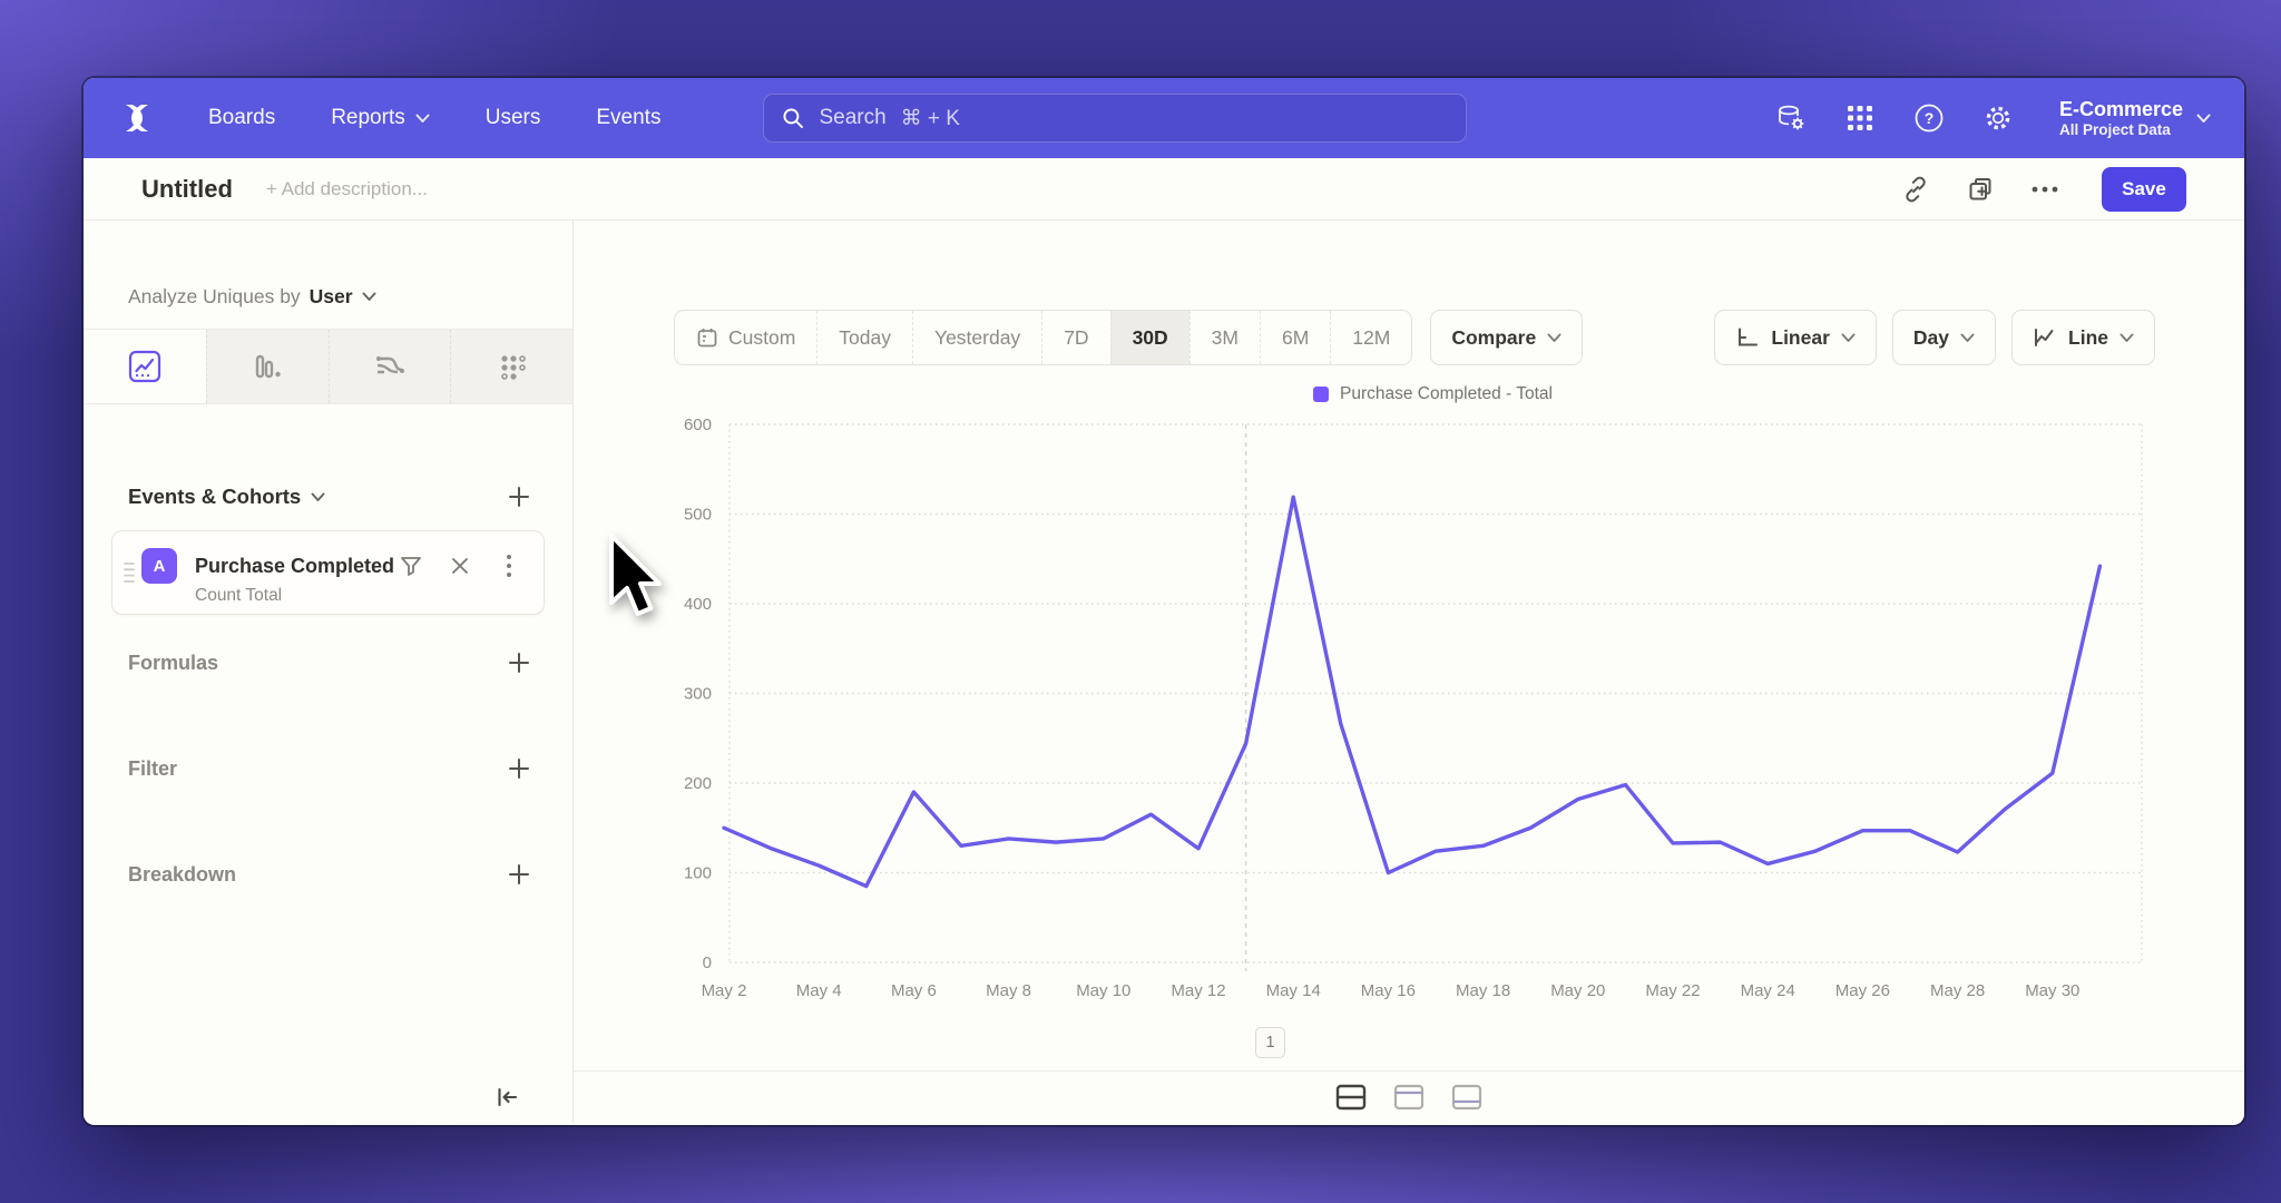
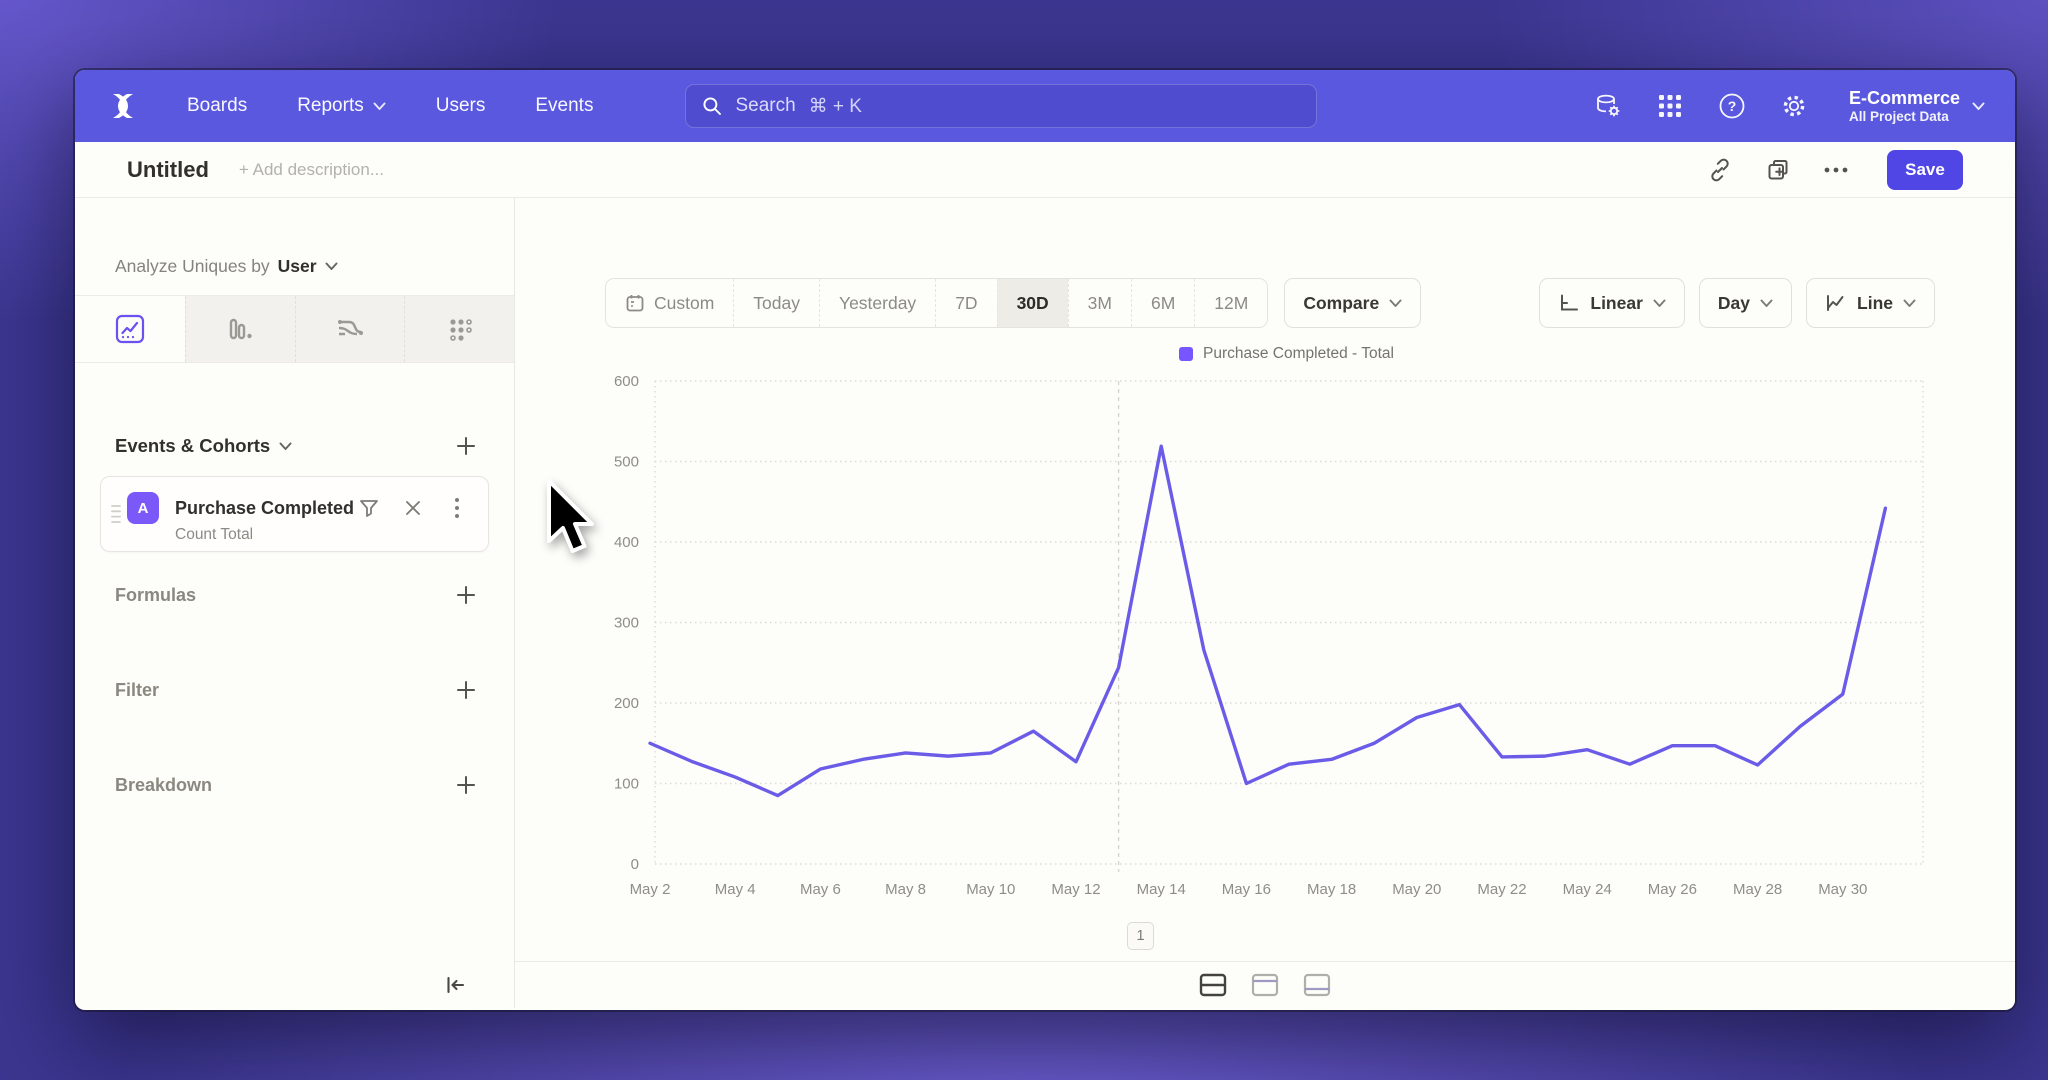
May 6: 190 -> 120
May 24: 110 -> 140
